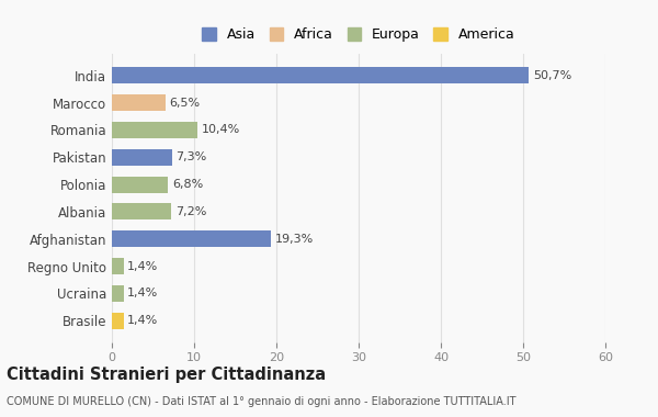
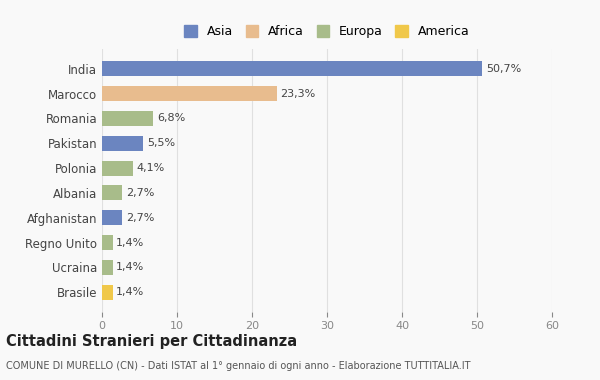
Marocco: 6,5% -> 23,3%
Romania: 10,4% -> 6,8%
Pakistan: 7,3% -> 5,5%
Polonia: 6,8% -> 4,1%
Albania: 7,2% -> 2,7%
Afghanistan: 19,3% -> 2,7%
